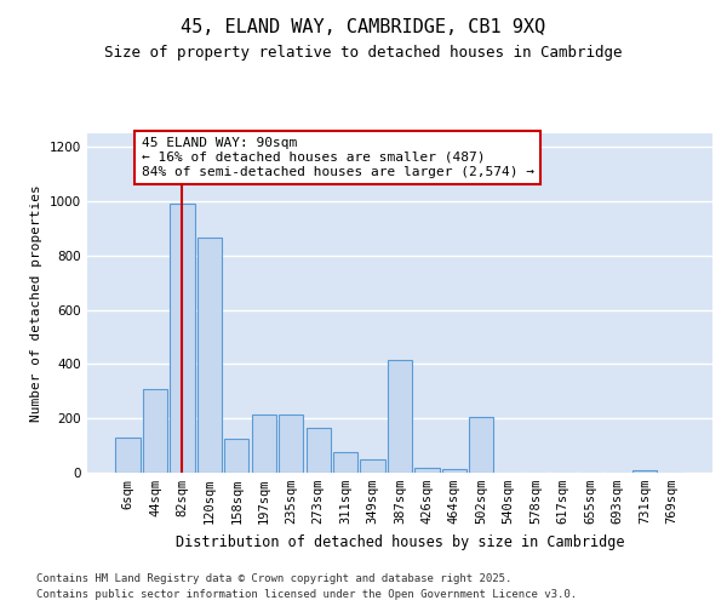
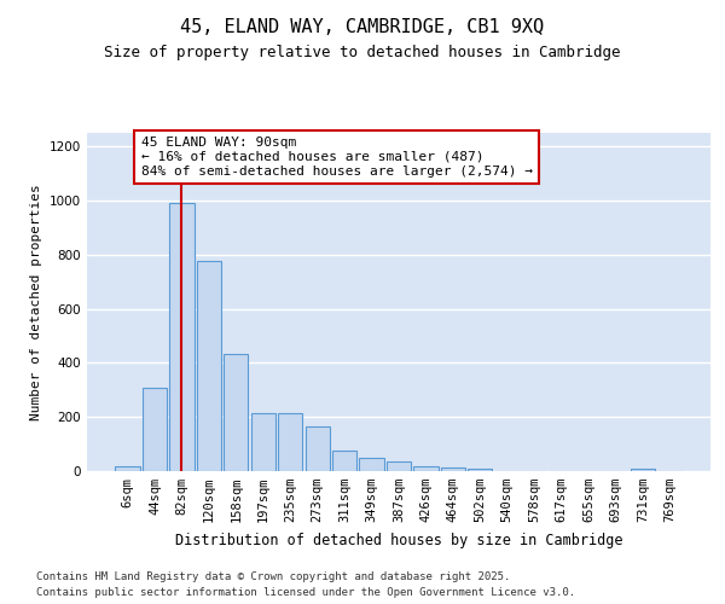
6sqm: 130 -> 20
120sqm: 865 -> 775
158sqm: 125 -> 435
387sqm: 415 -> 35
502sqm: 205 -> 10
